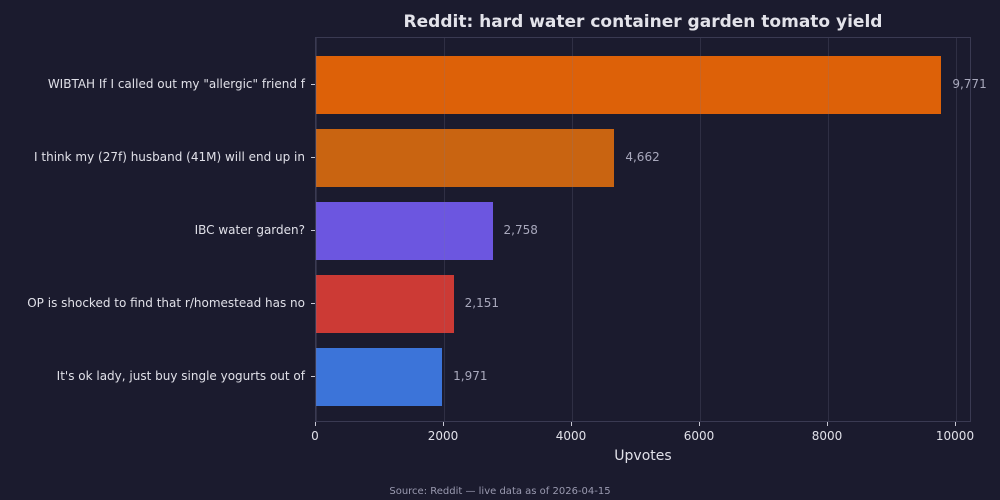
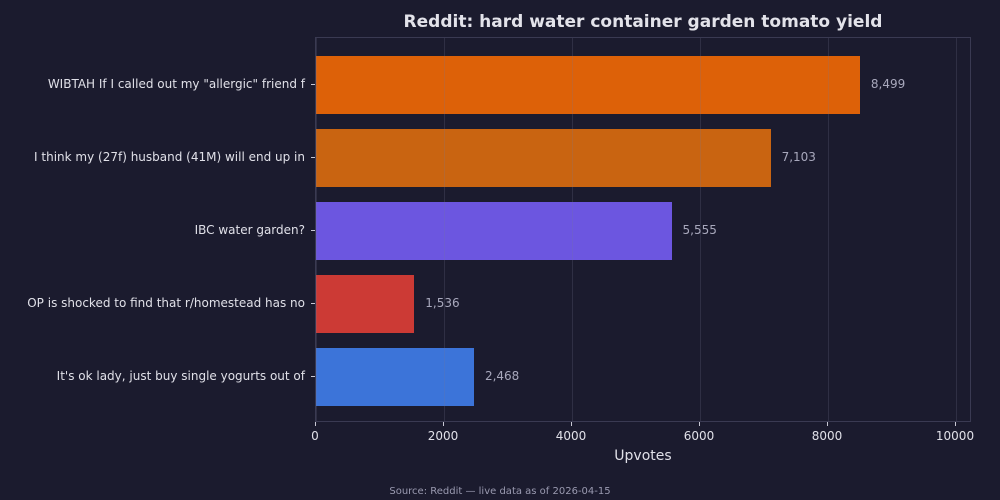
WIBTAH If I called out my "allergic" friend f: 9,771 -> 8,499
I think my (27f) husband (41M) will end up in: 4,662 -> 7,103
IBC water garden?: 2,758 -> 5,555
OP is shocked to find that r/homestead has no: 2,151 -> 1,536
It's ok lady, just buy single yogurts out of: 1,971 -> 2,468
